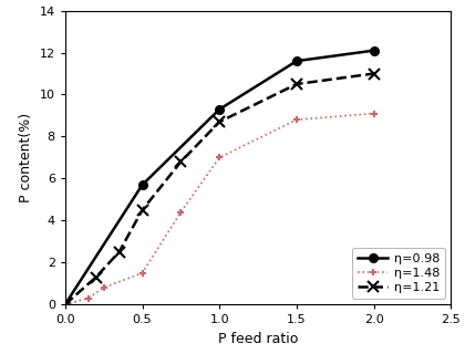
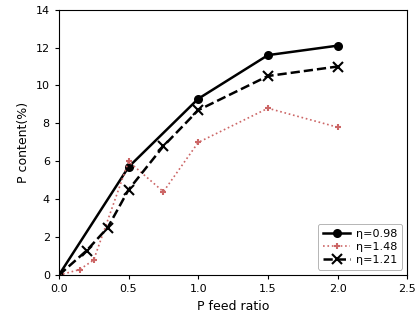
η=1.48/0.5: 1.5 -> 6.0
η=1.48/2.0: 9.1 -> 7.8
